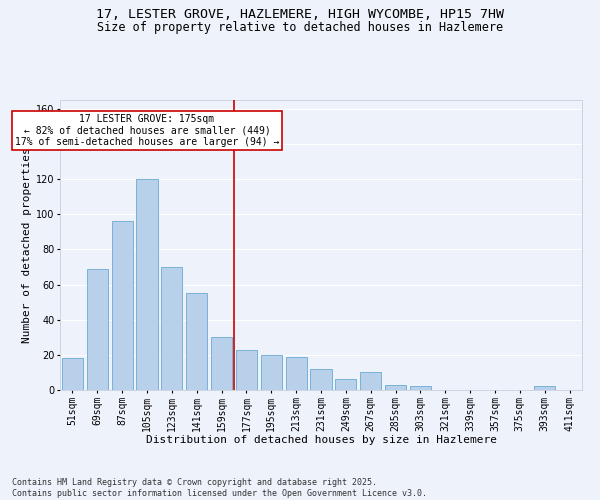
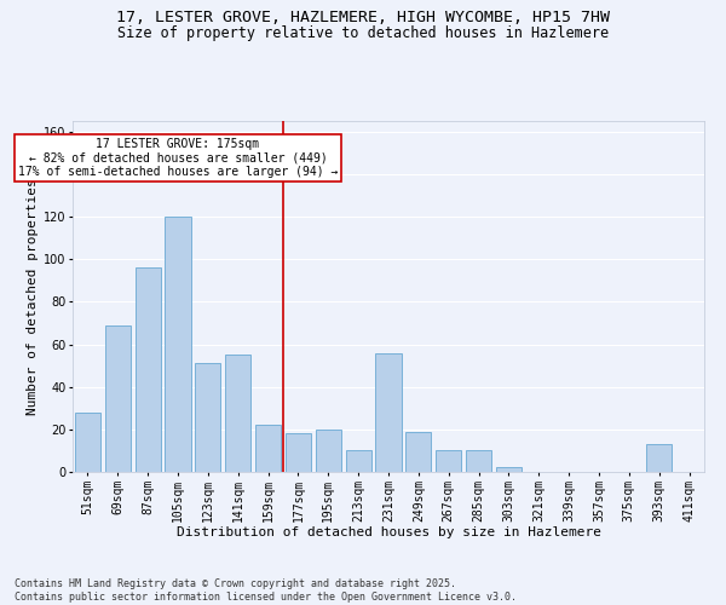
51sqm: 18 -> 28
123sqm: 70 -> 51
159sqm: 30 -> 22
177sqm: 23 -> 18
213sqm: 19 -> 10
231sqm: 12 -> 56
249sqm: 6 -> 19
285sqm: 3 -> 10
393sqm: 2 -> 13
